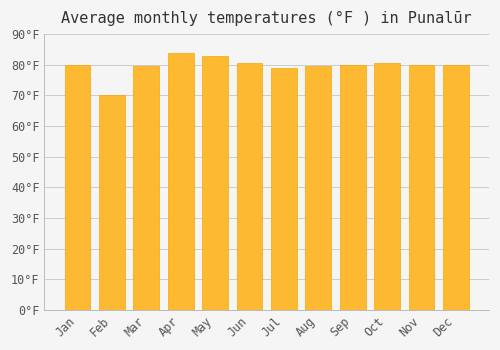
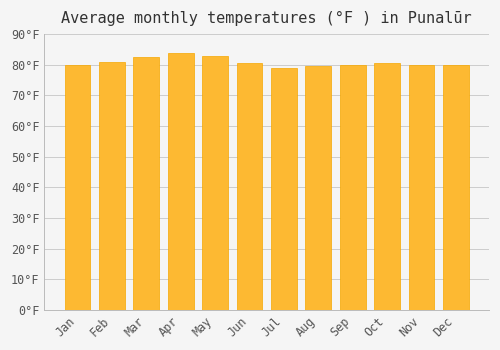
Feb: 70.0°F -> 81.0°F
Mar: 79.5°F -> 82.5°F
